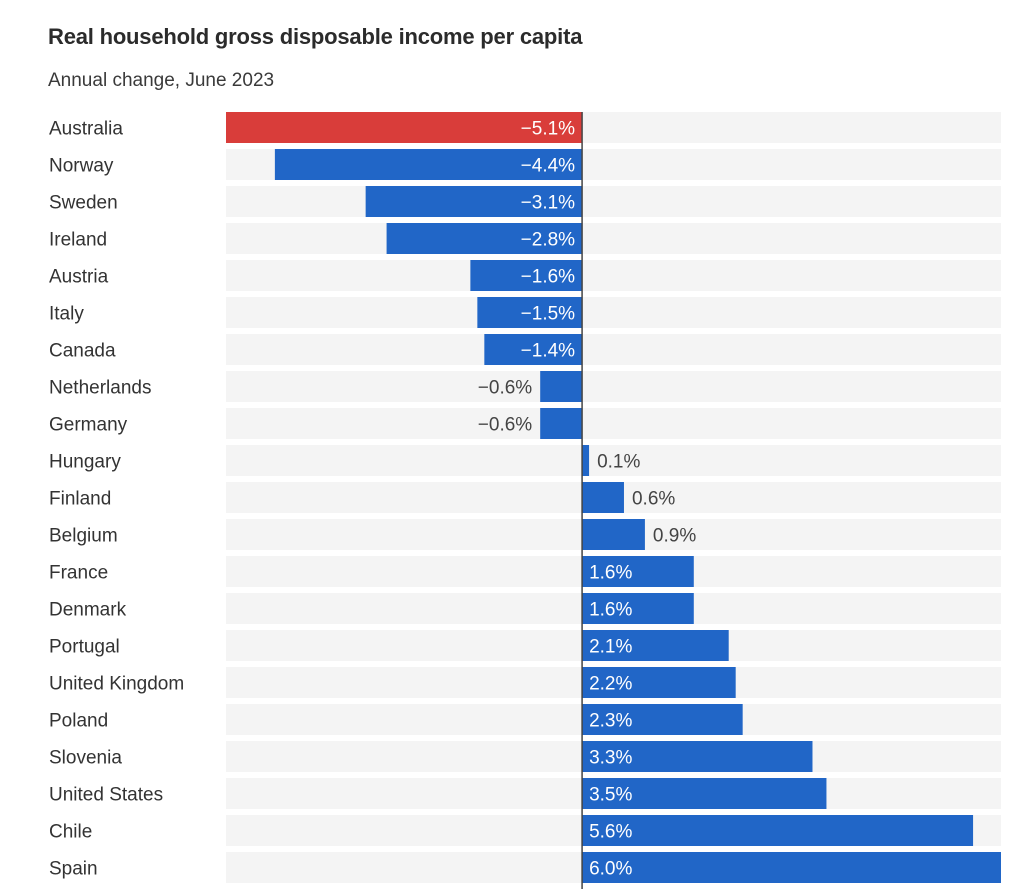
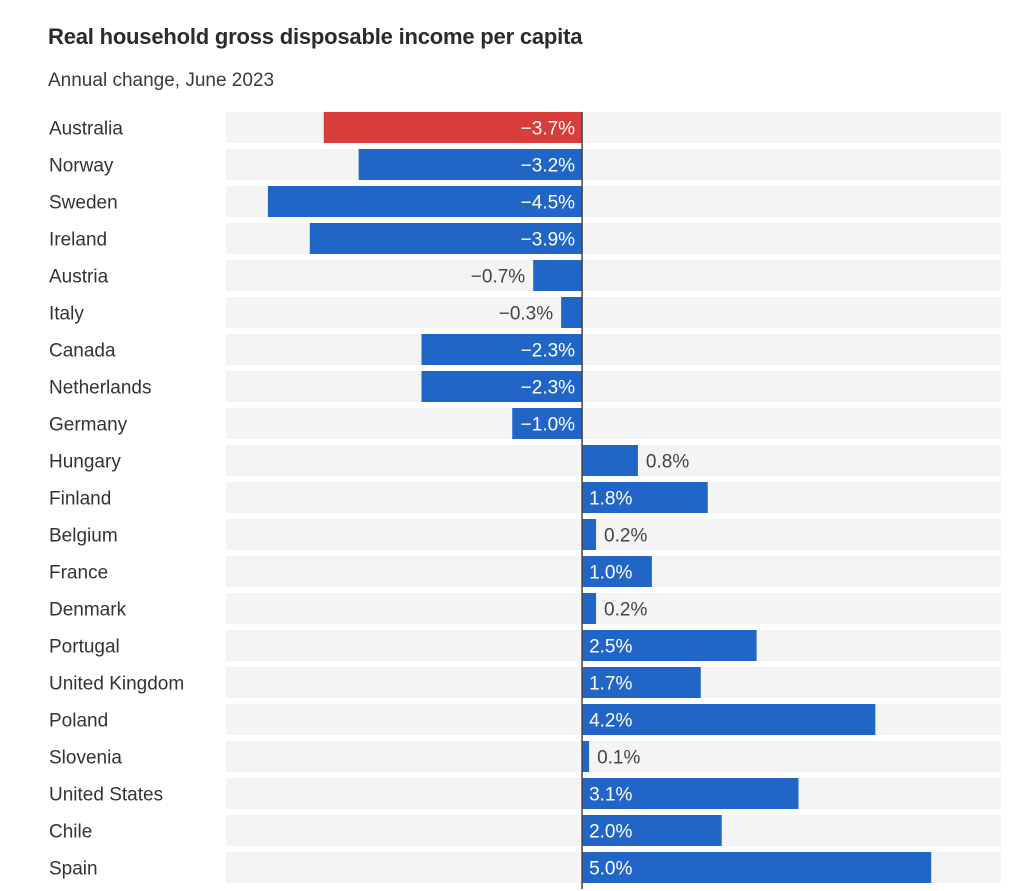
Australia: −5.1% -> −3.7%
Norway: −4.4% -> −3.2%
Sweden: −3.1% -> −4.5%
Ireland: −2.8% -> −3.9%
Austria: −1.6% -> −0.7%
Italy: −1.5% -> −0.3%
Canada: −1.4% -> −2.3%
Netherlands: −0.6% -> −2.3%
Germany: −0.6% -> −1.0%
Hungary: 0.1% -> 0.8%
Finland: 0.6% -> 1.8%
Belgium: 0.9% -> 0.2%
France: 1.6% -> 1.0%
Denmark: 1.6% -> 0.2%
Portugal: 2.1% -> 2.5%
United Kingdom: 2.2% -> 1.7%
Poland: 2.3% -> 4.2%
Slovenia: 3.3% -> 0.1%
United States: 3.5% -> 3.1%
Chile: 5.6% -> 2.0%
Spain: 6.0% -> 5.0%
